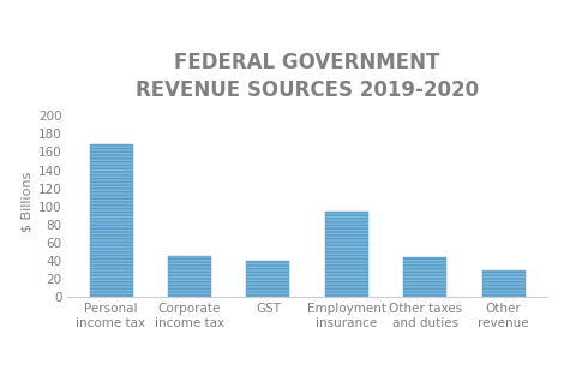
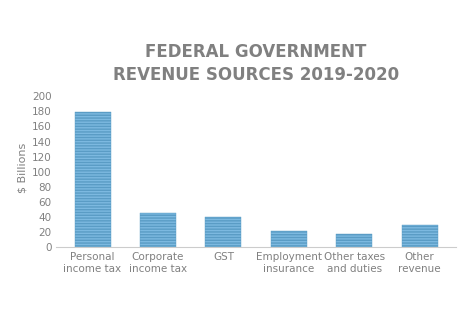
Personal income tax: 168 -> 179
Employment insurance: 94 -> 22
Other taxes and duties: 44 -> 18
